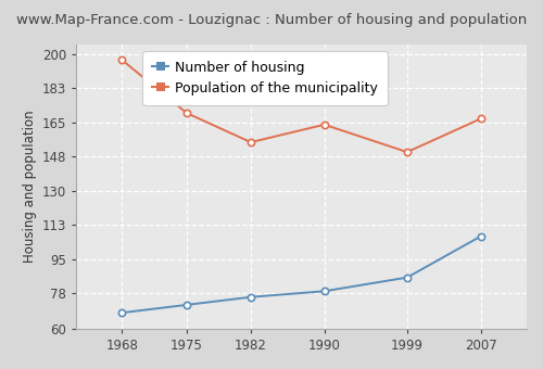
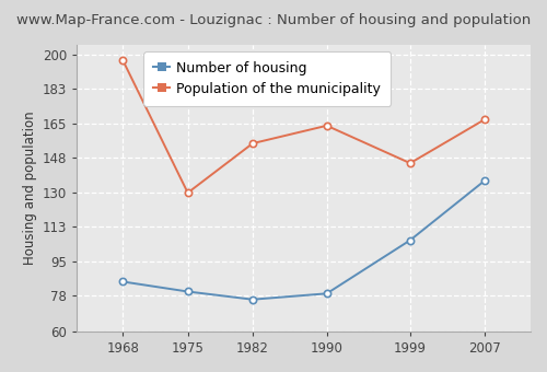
Number of housing/1968: 68 -> 85
Number of housing/1975: 72 -> 80
Population of the municipality/1975: 170 -> 130
Number of housing/1999: 86 -> 106
Population of the municipality/1999: 150 -> 145
Number of housing/2007: 107 -> 136
